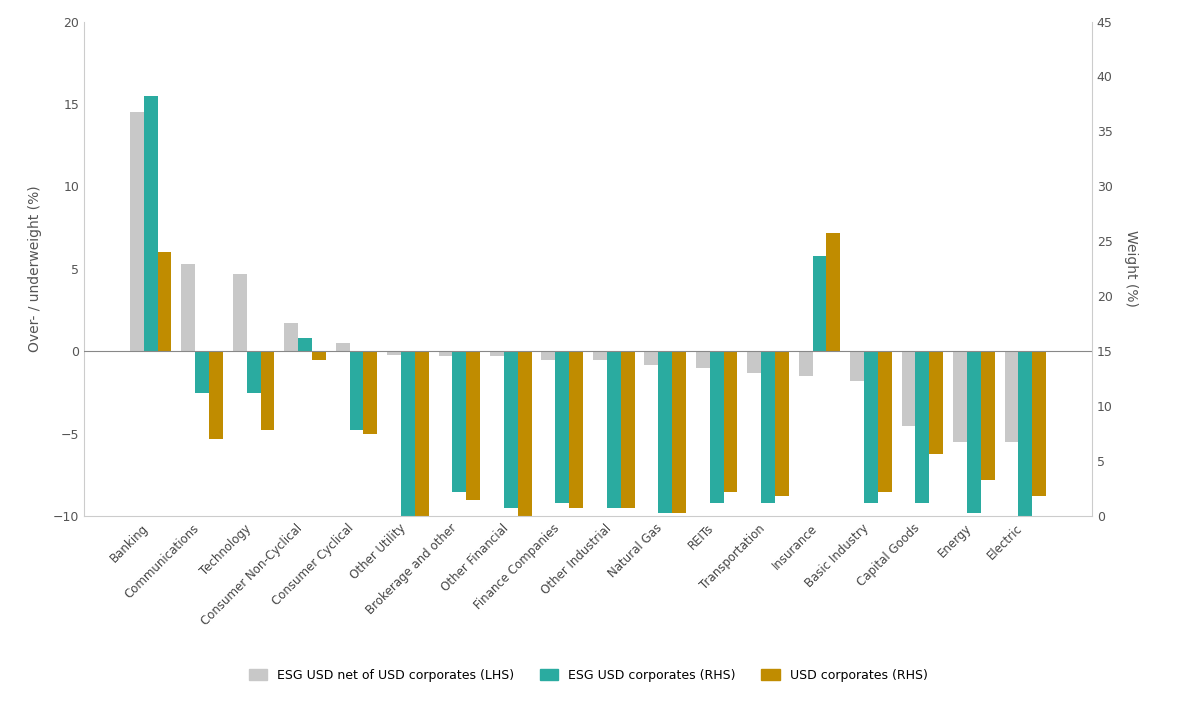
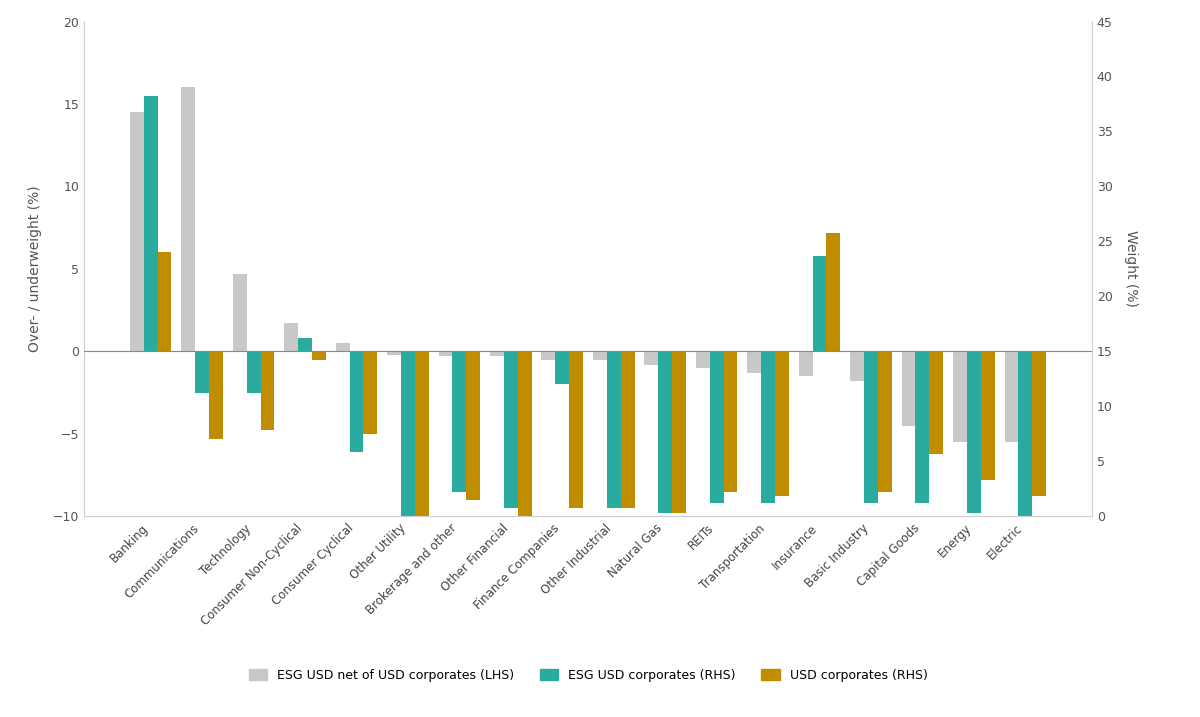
ESG USD net of USD corporates (LHS)/Communications: 5.3 -> 16.0
ESG USD corporates (RHS)/Consumer Cyclical: -4.8 -> -6.1
ESG USD corporates (RHS)/Finance Companies: -9.2 -> -2.0
